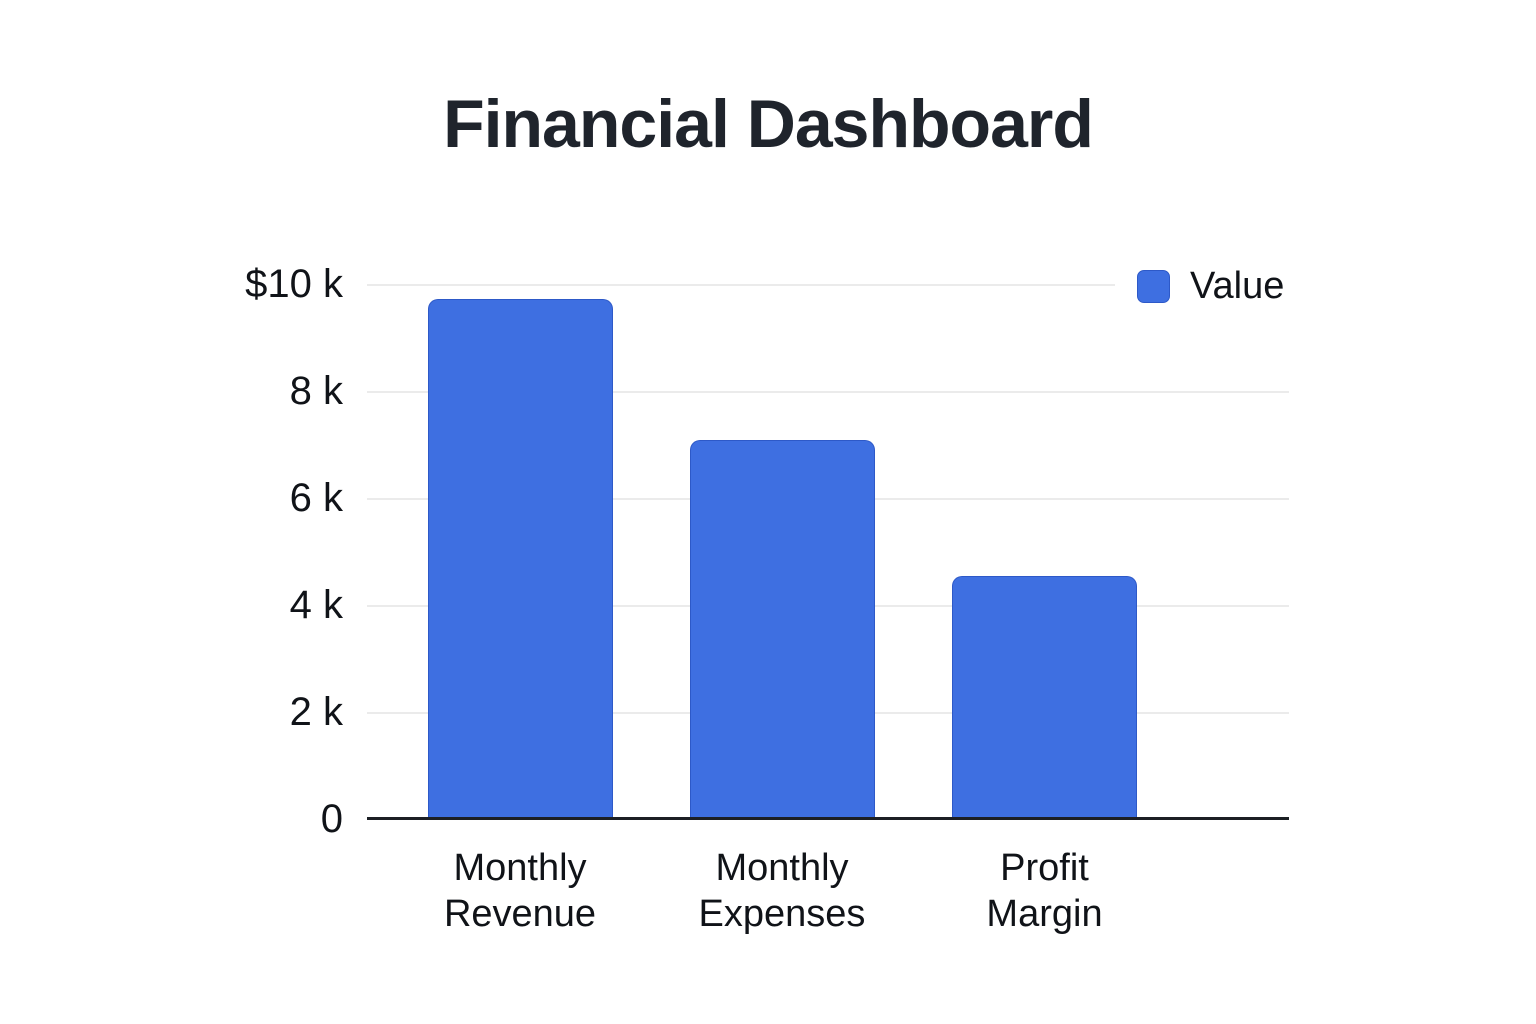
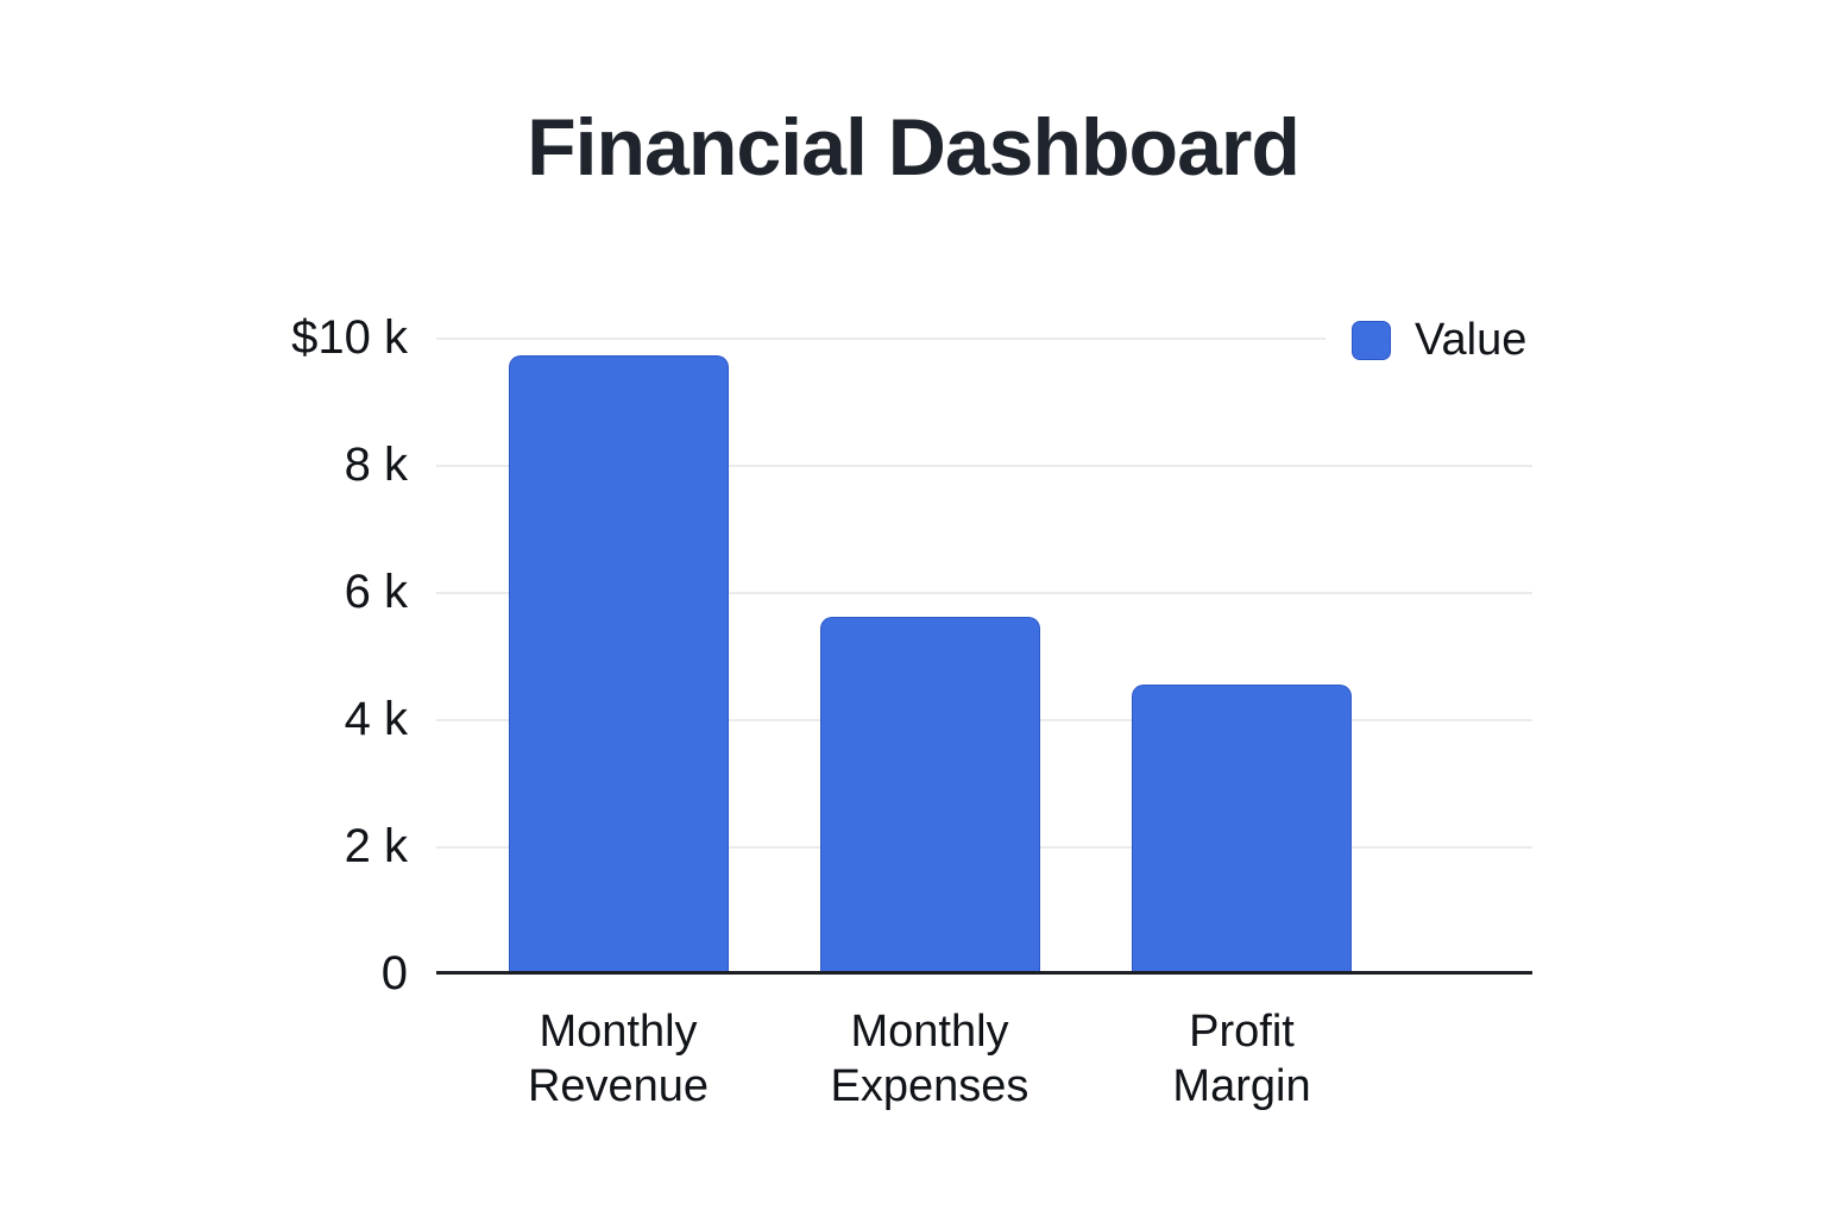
Monthly Expenses: $7.1k -> $5.6k
